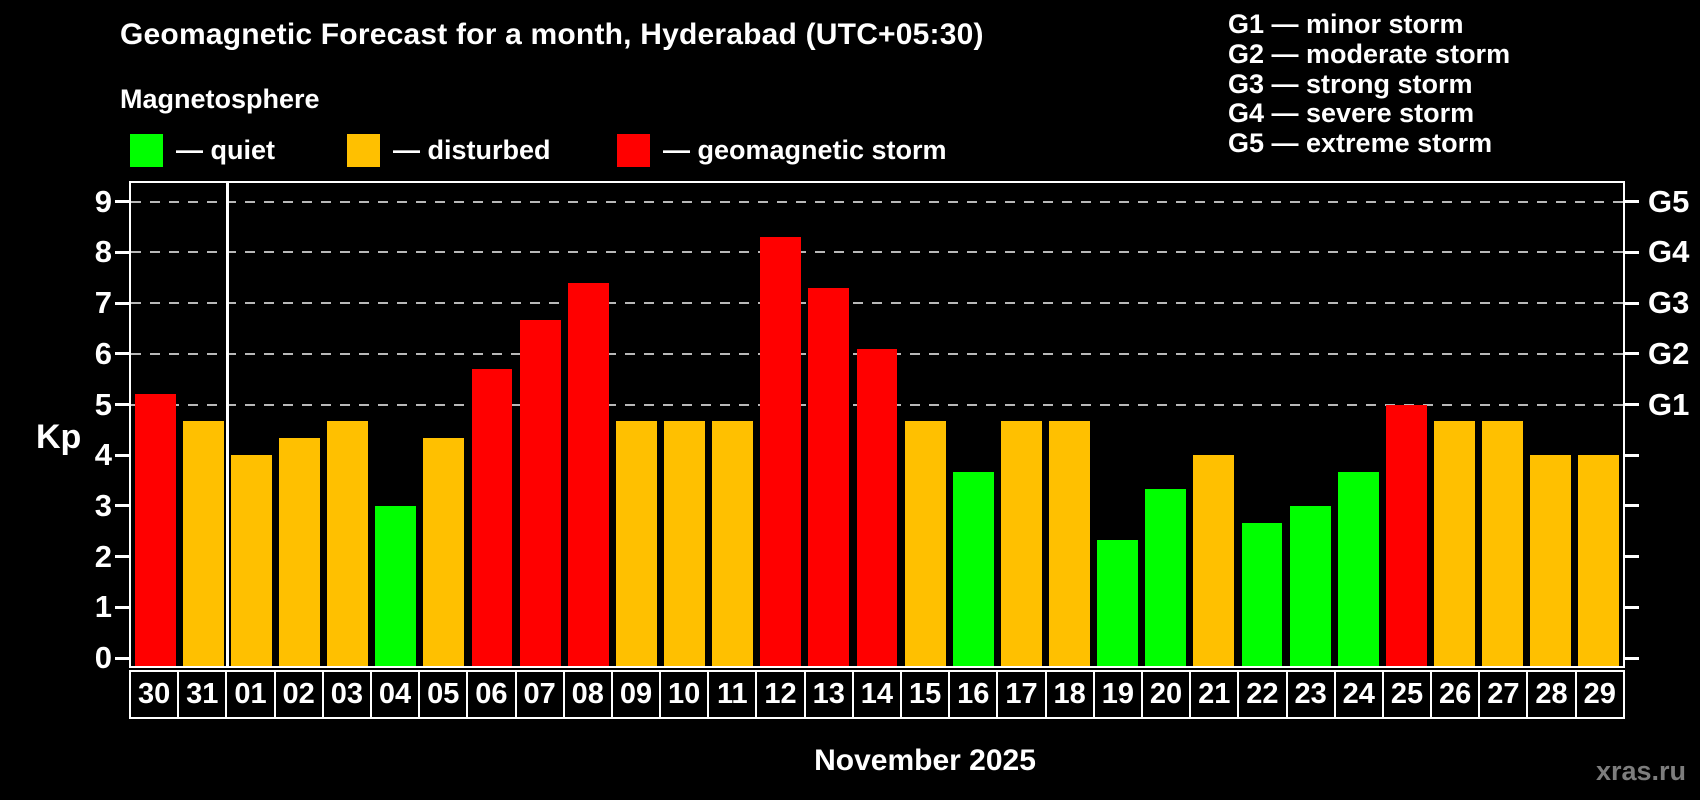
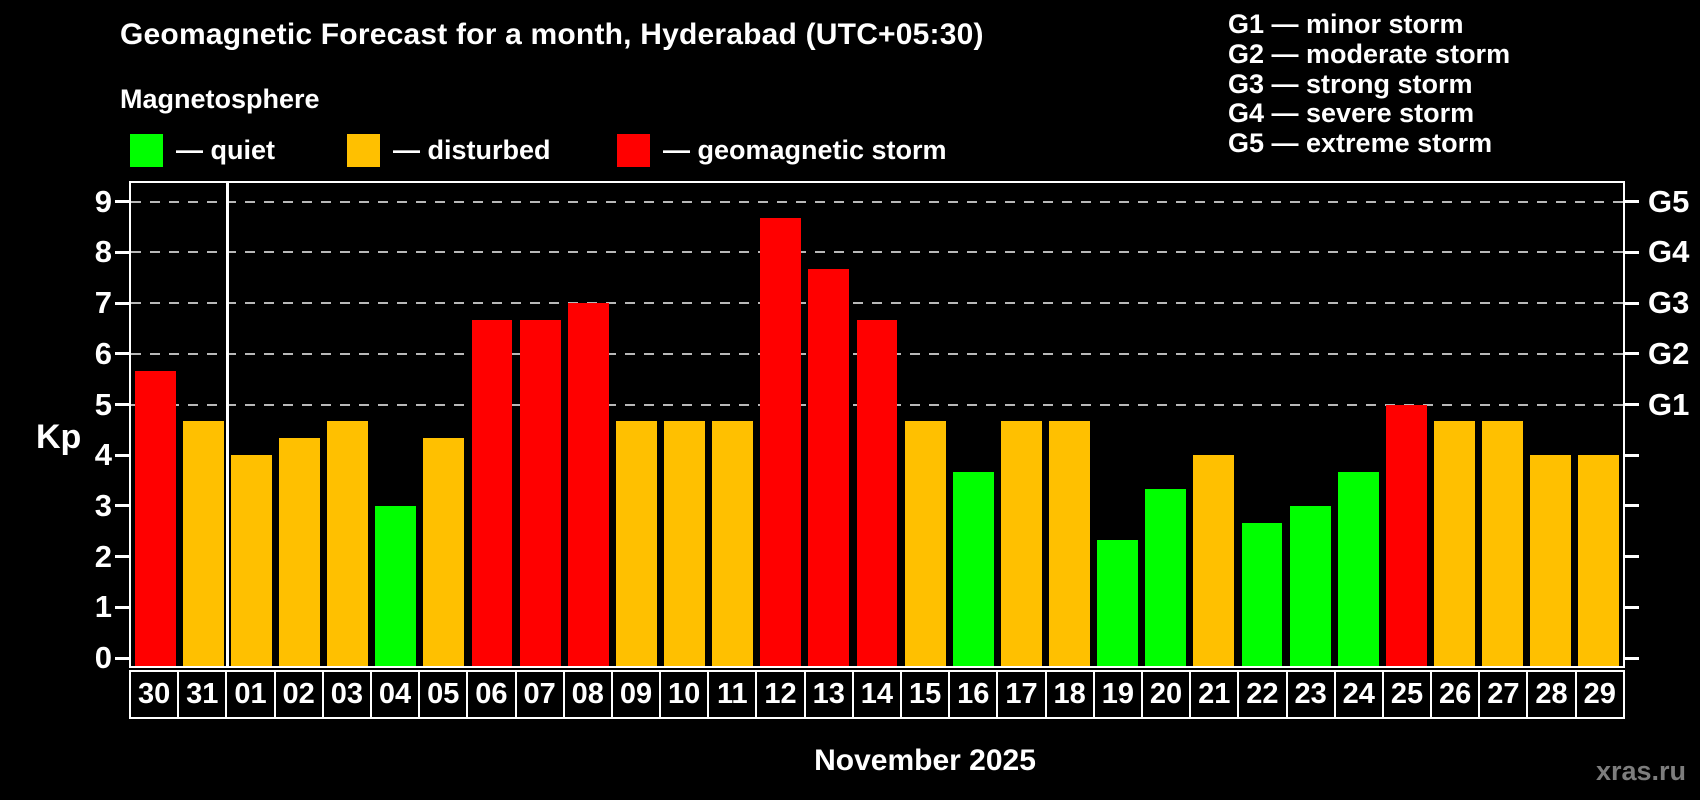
30: 5.2 -> 5.7
06: 5.7 -> 6.7
08: 7.4 -> 7.0
12: 8.3 -> 8.7
13: 7.3 -> 7.7
14: 6.1 -> 6.7
